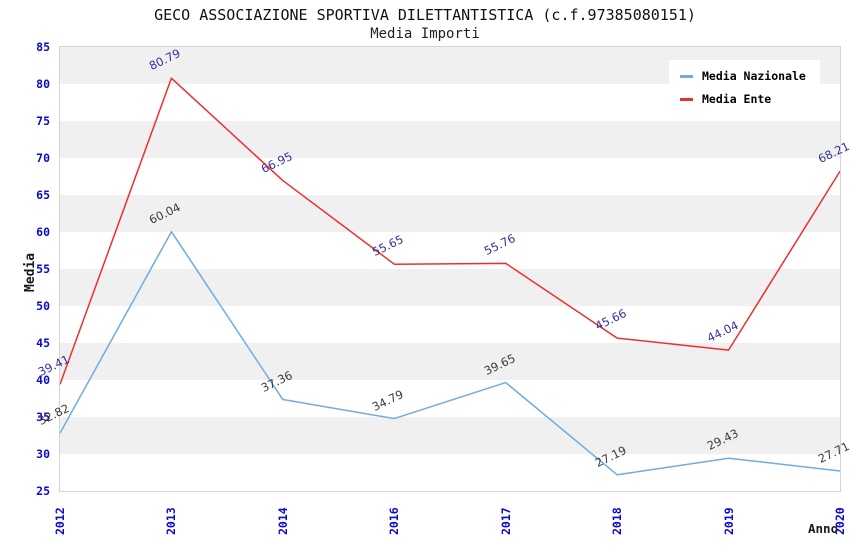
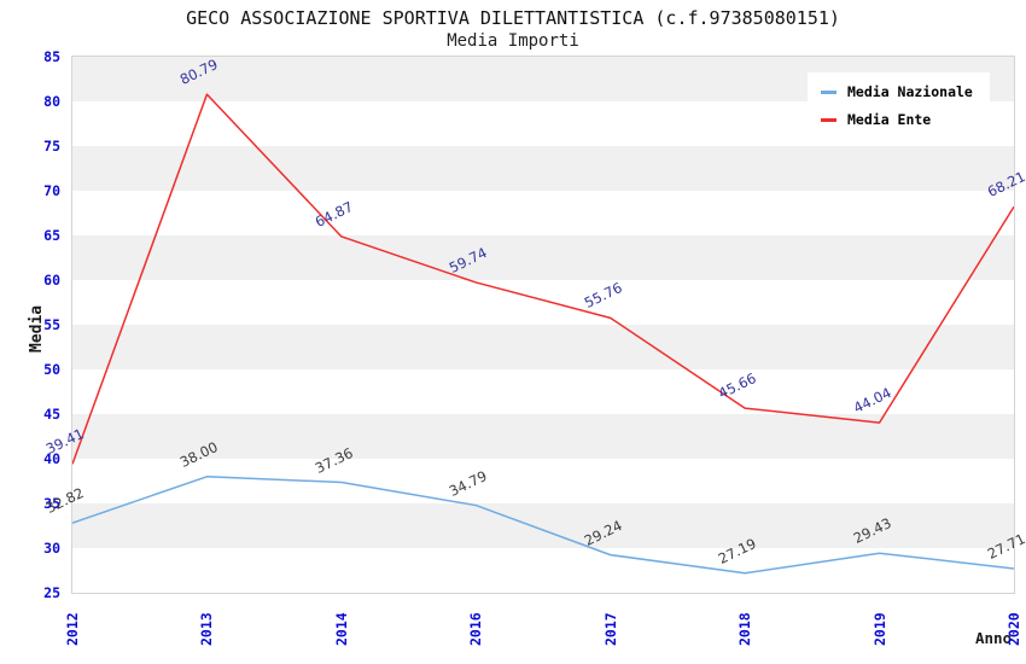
Media Nazionale/2013: 60.04 -> 38.00
Media Ente/2014: 66.95 -> 64.87
Media Ente/2016: 55.65 -> 59.74
Media Nazionale/2017: 39.65 -> 29.24
